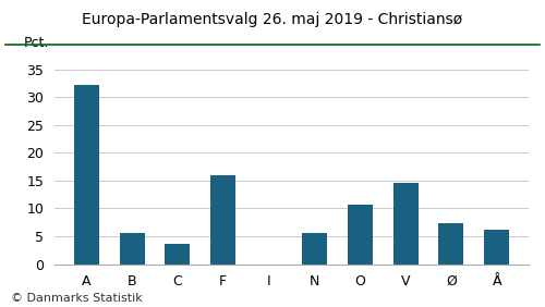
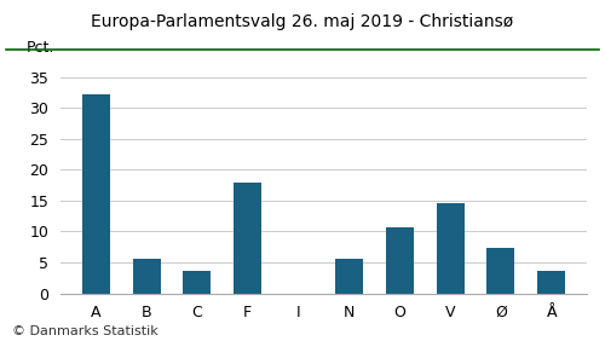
F: 16.0 -> 17.9
Å: 6.2 -> 3.7
